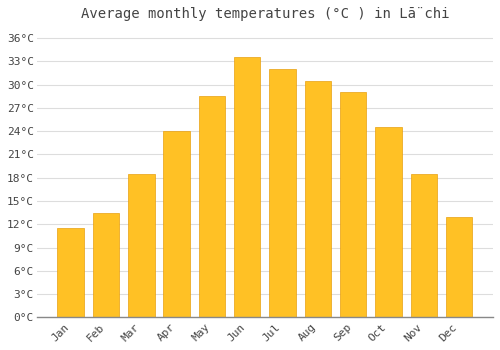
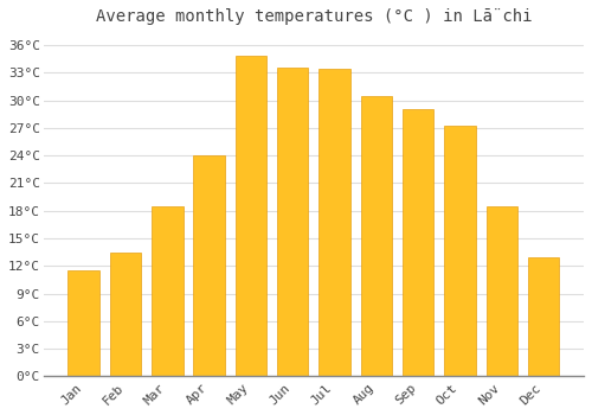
May: 28.5°C -> 34.8°C
Jul: 32.0°C -> 33.4°C
Oct: 24.5°C -> 27.2°C
